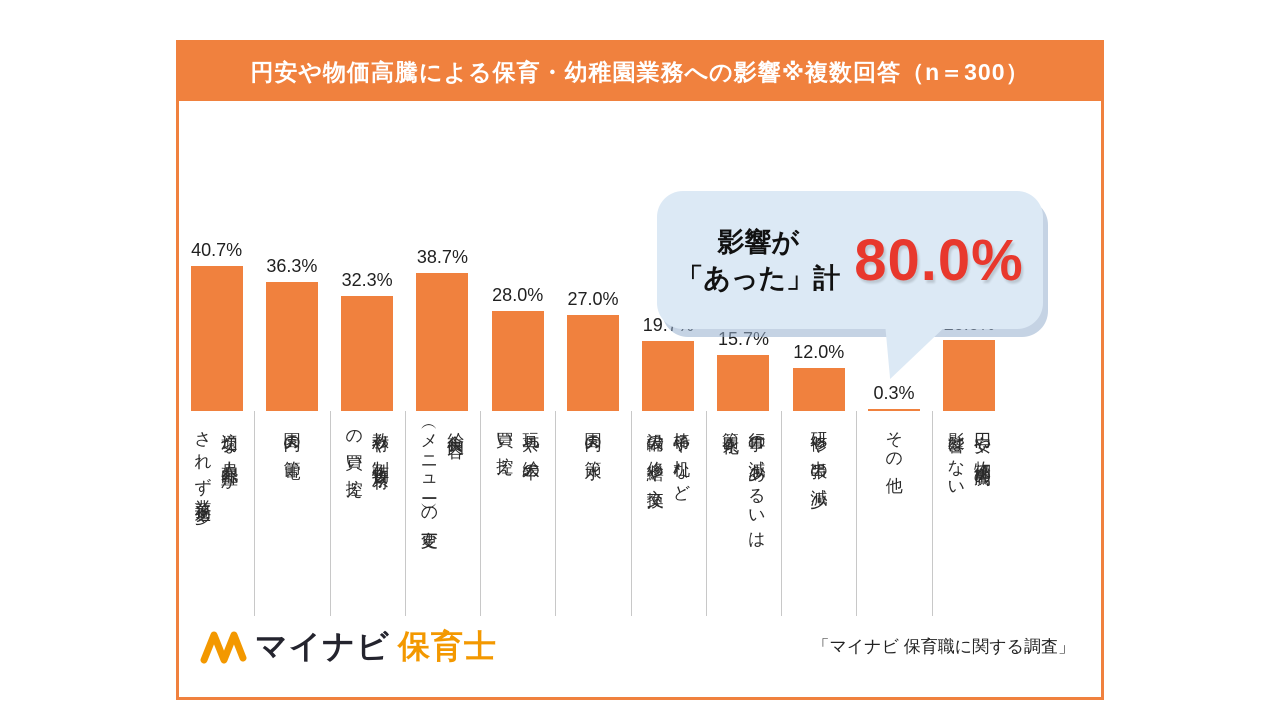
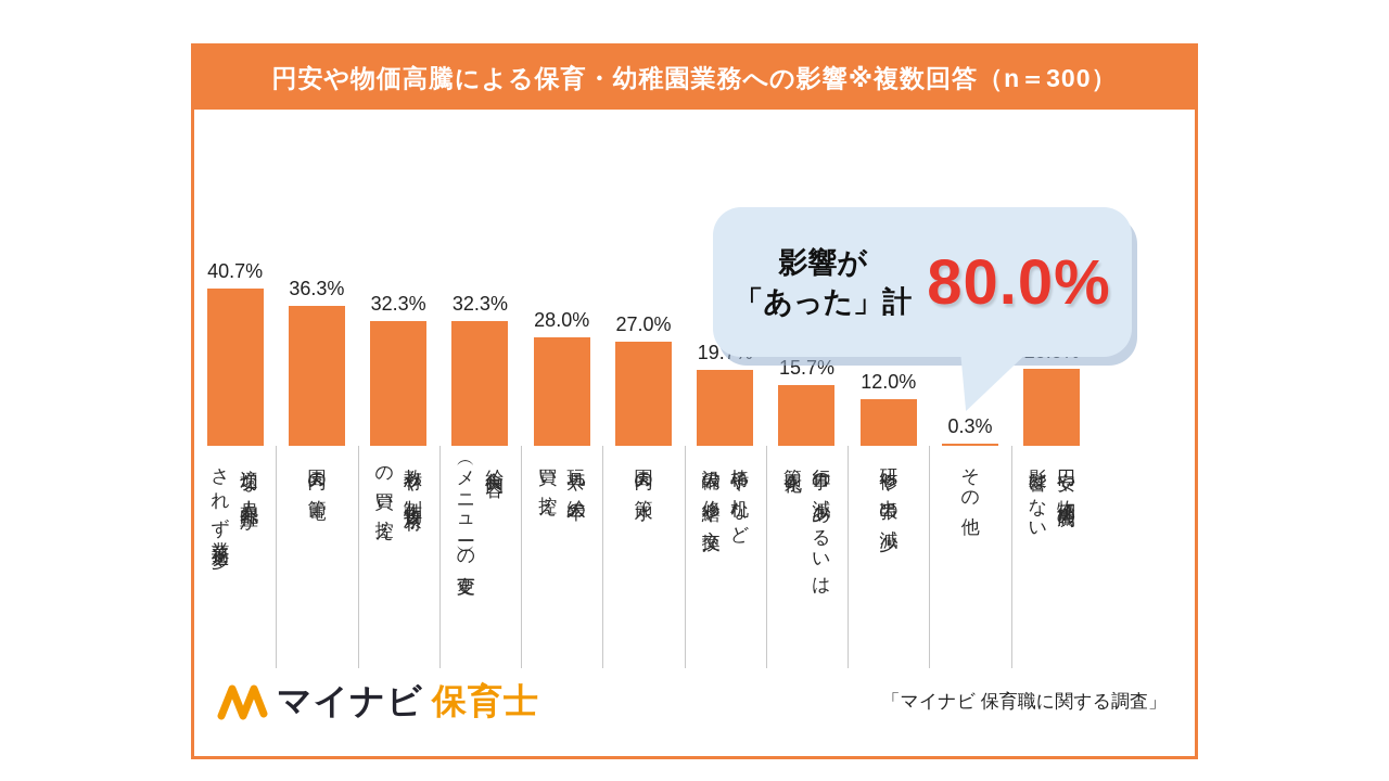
給食内容 （メニュー）の変更: 38.7% -> 32.3%
